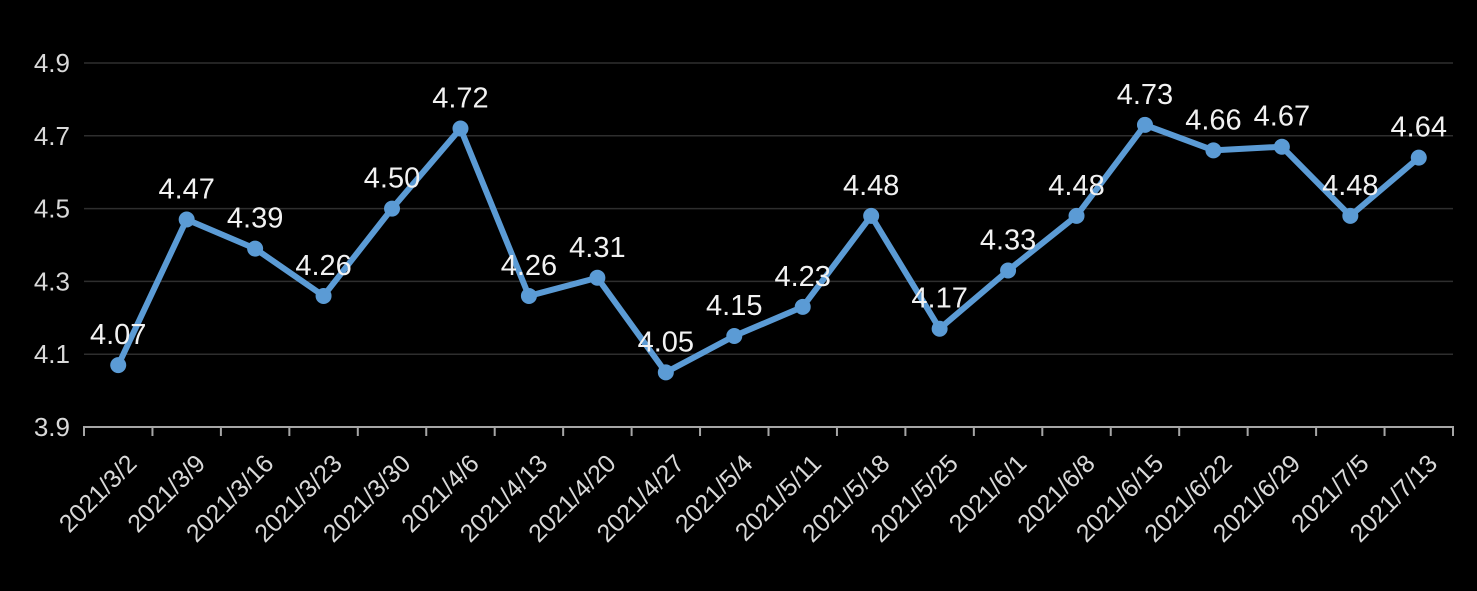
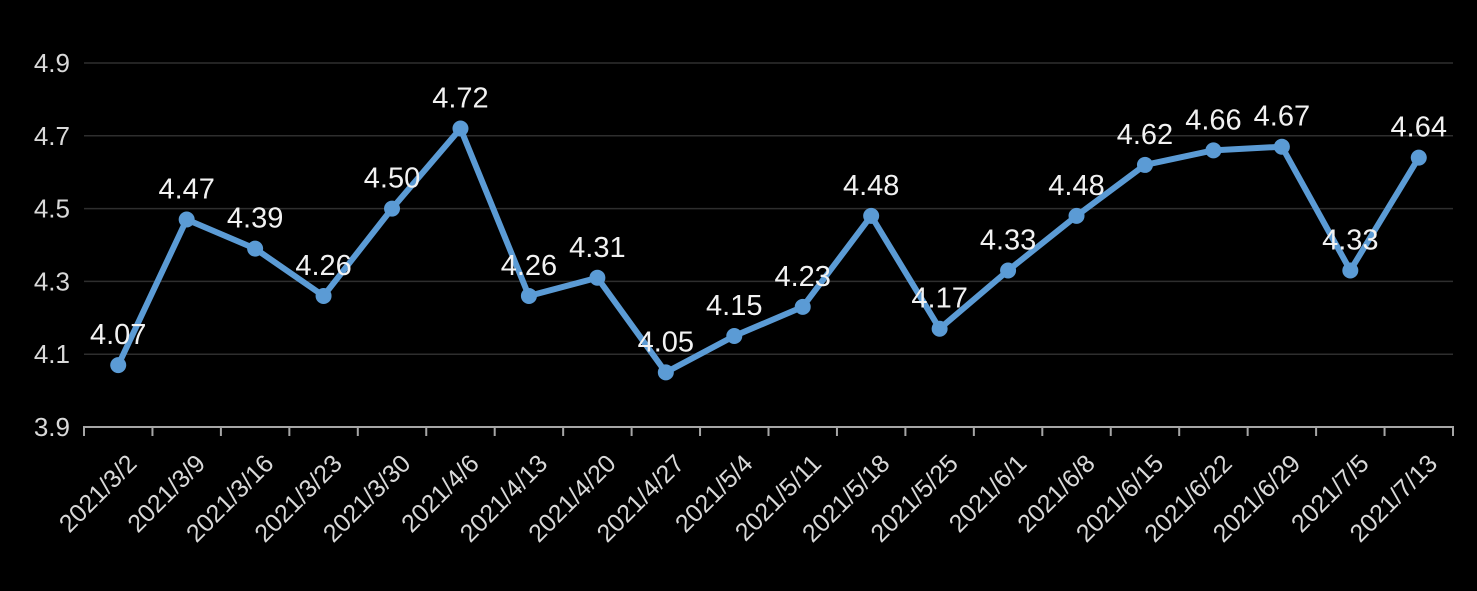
2021/6/15: 4.73 -> 4.62
2021/7/5: 4.48 -> 4.33
